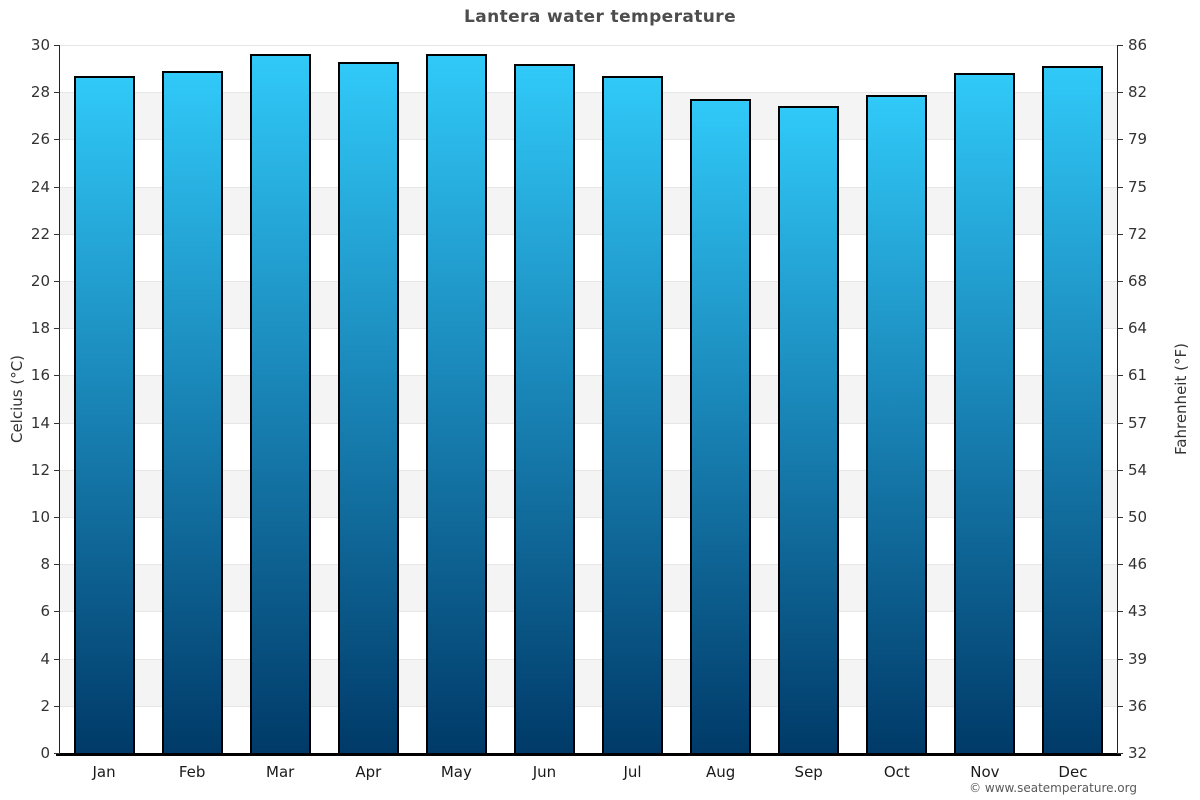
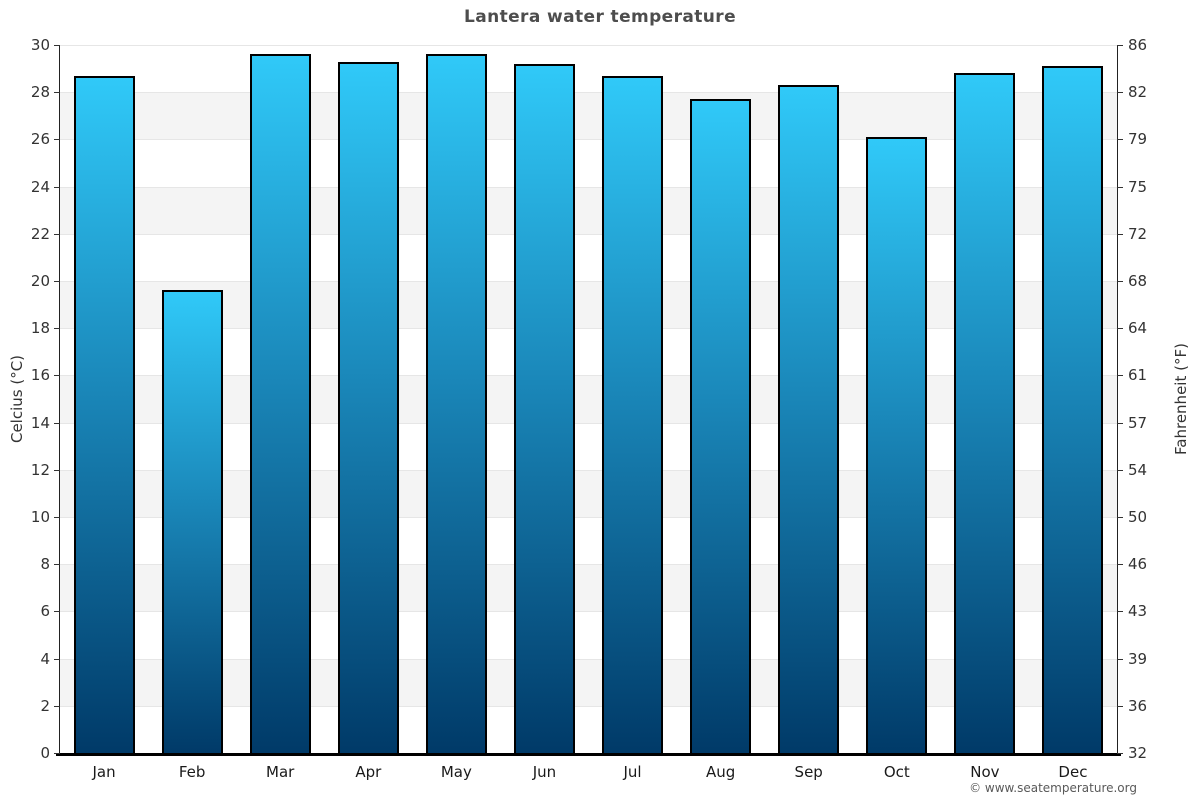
Feb: 28.9 -> 19.6
Sep: 27.4 -> 28.3
Oct: 27.9 -> 26.1
